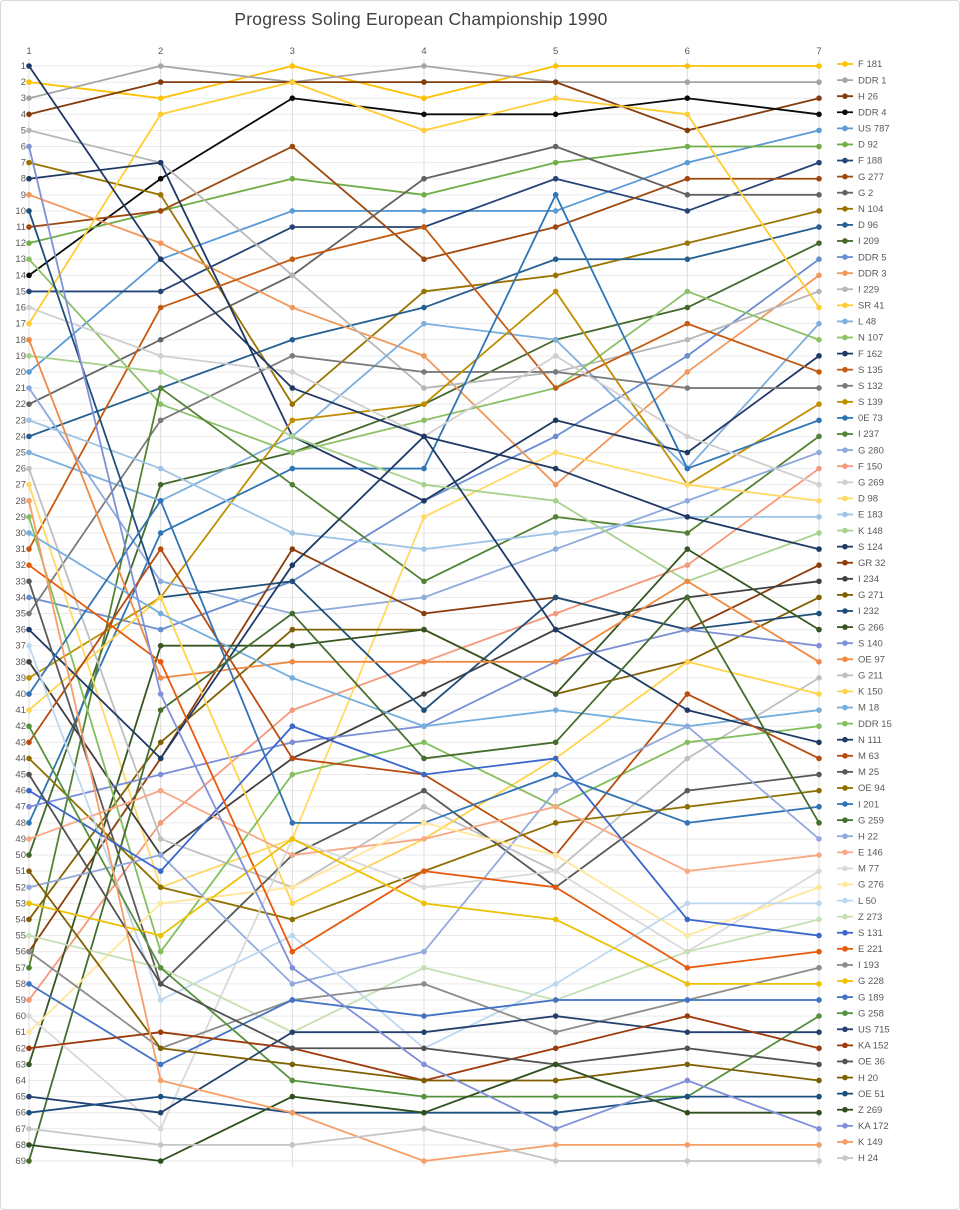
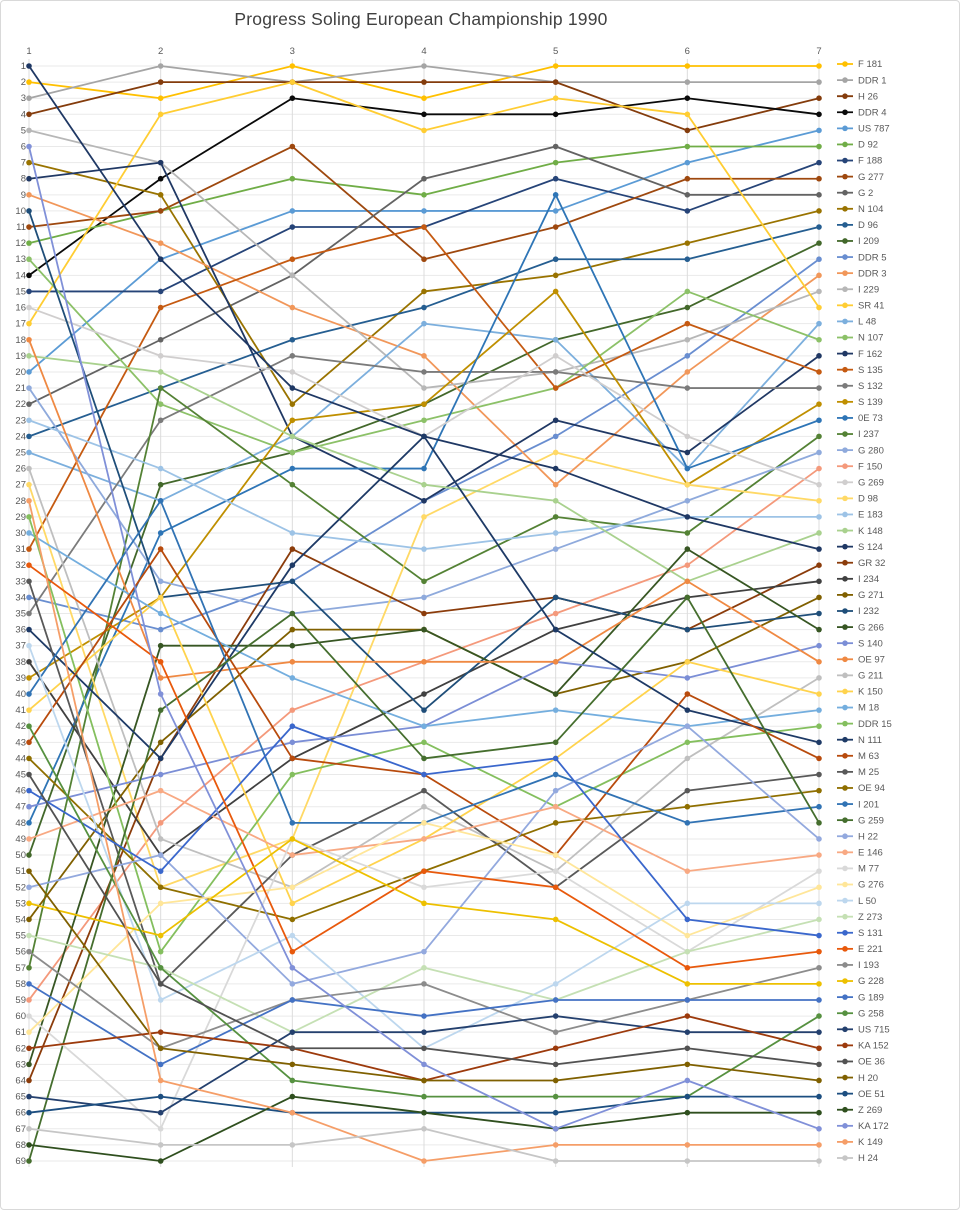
GR 32/1: 56 -> 64
Z 269/5: 63 -> 67
S 140/6: 36 -> 39
